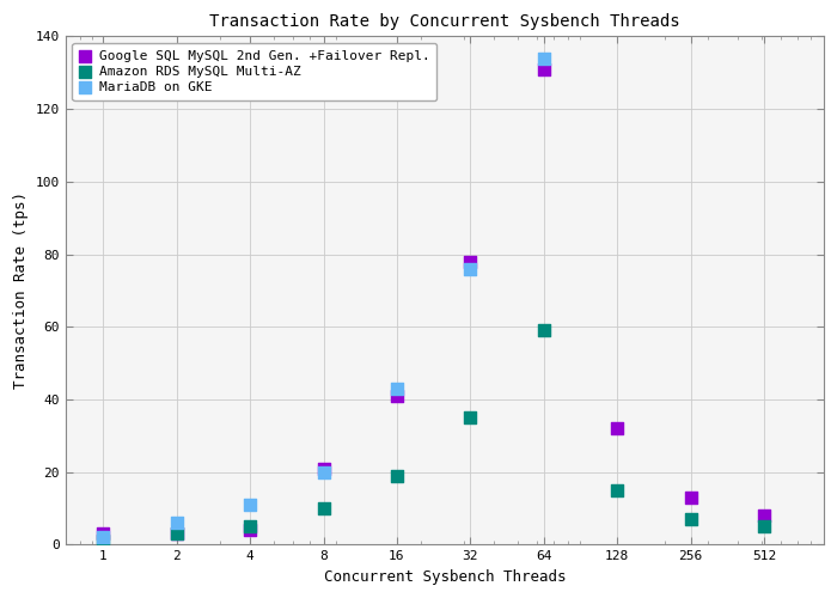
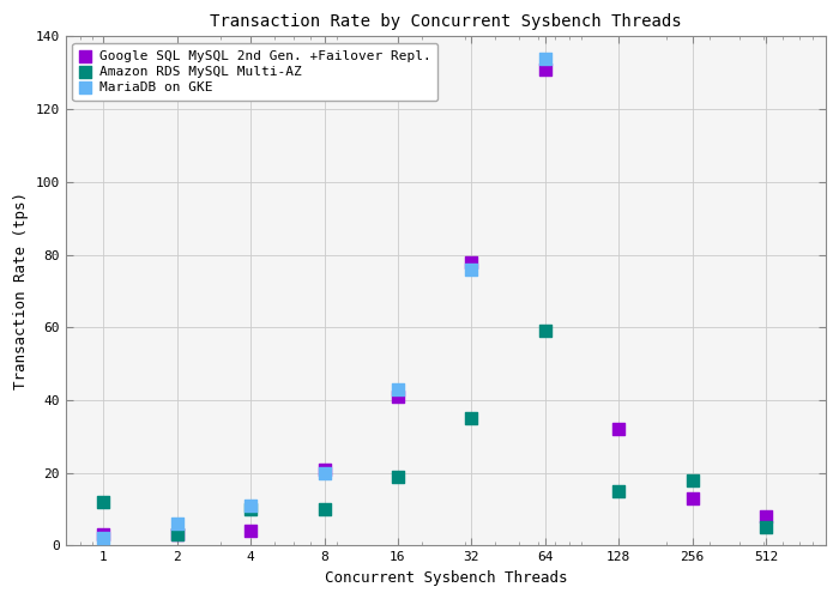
Amazon RDS MySQL Multi-AZ/1: 1 -> 12
Amazon RDS MySQL Multi-AZ/4: 5 -> 10
Amazon RDS MySQL Multi-AZ/256: 7 -> 18
